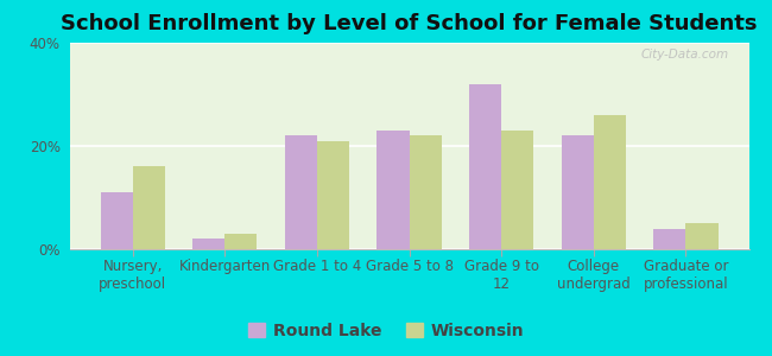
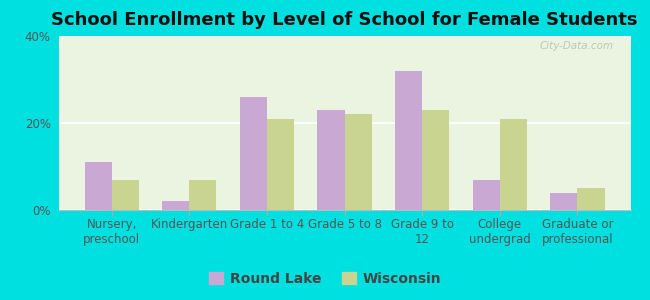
Wisconsin/Nursery, preschool: 16% -> 7%
Wisconsin/Kindergarten: 3% -> 7%
Round Lake/Grade 1 to 4: 22% -> 26%
Round Lake/College undergrad: 22% -> 7%
Wisconsin/College undergrad: 26% -> 21%
